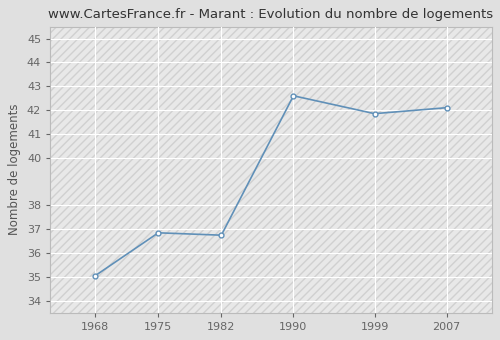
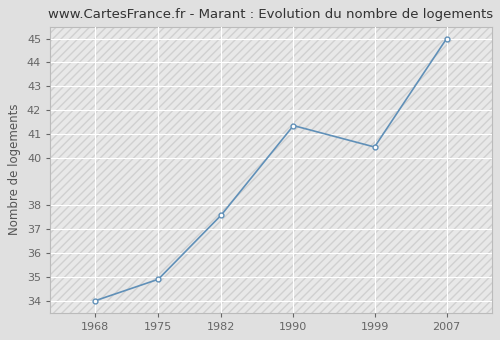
1968: 35.05 -> 34.00
1975: 36.85 -> 34.90
1982: 36.75 -> 37.60
1990: 42.60 -> 41.35
1999: 41.85 -> 40.45
2007: 42.10 -> 45.00
